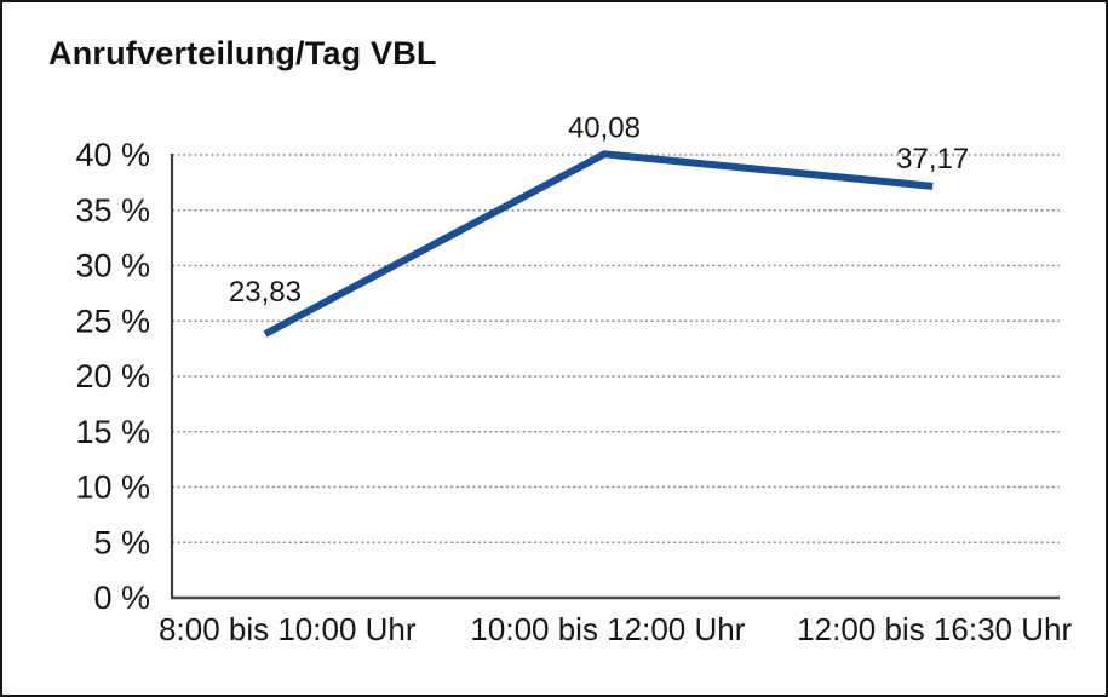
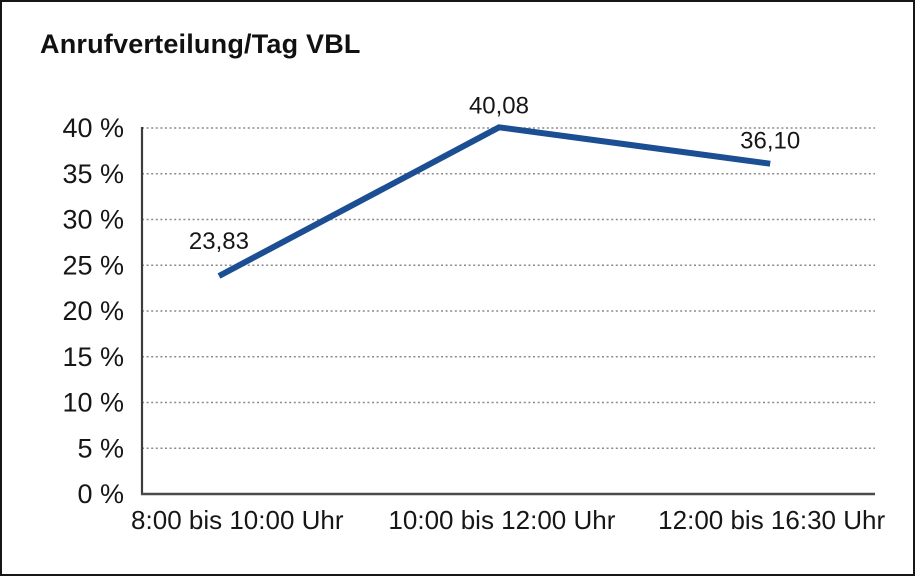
12:00 bis 16:30 Uhr: 37,17 -> 36,10
